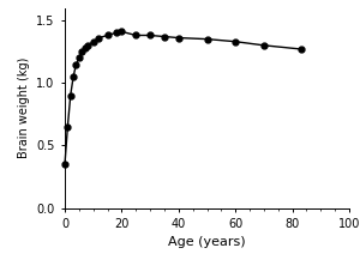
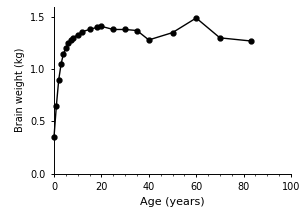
40: 1.36 -> 1.28
60: 1.33 -> 1.49
